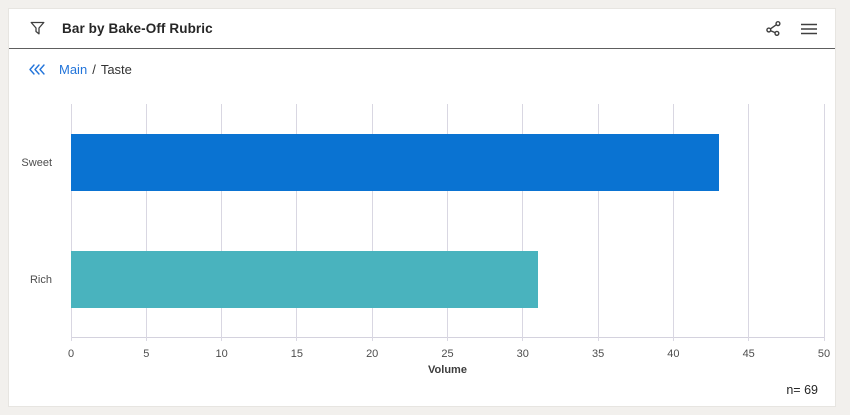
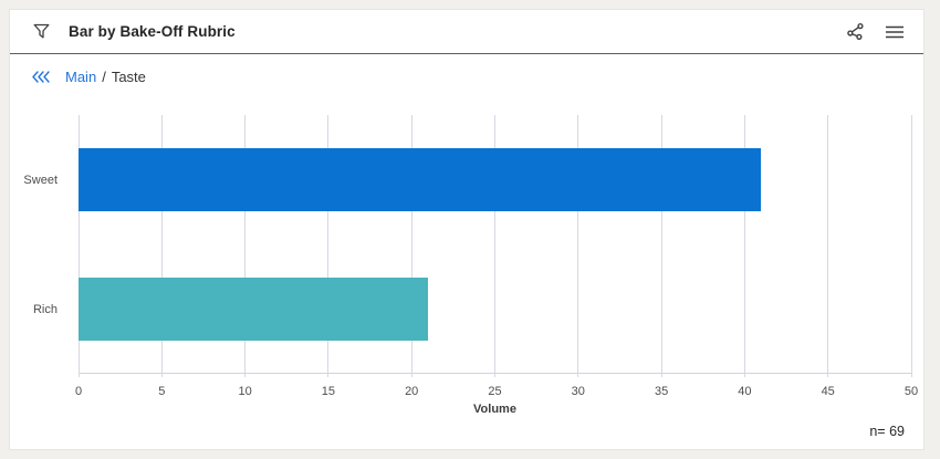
Sweet: 43 -> 41
Rich: 31 -> 21
